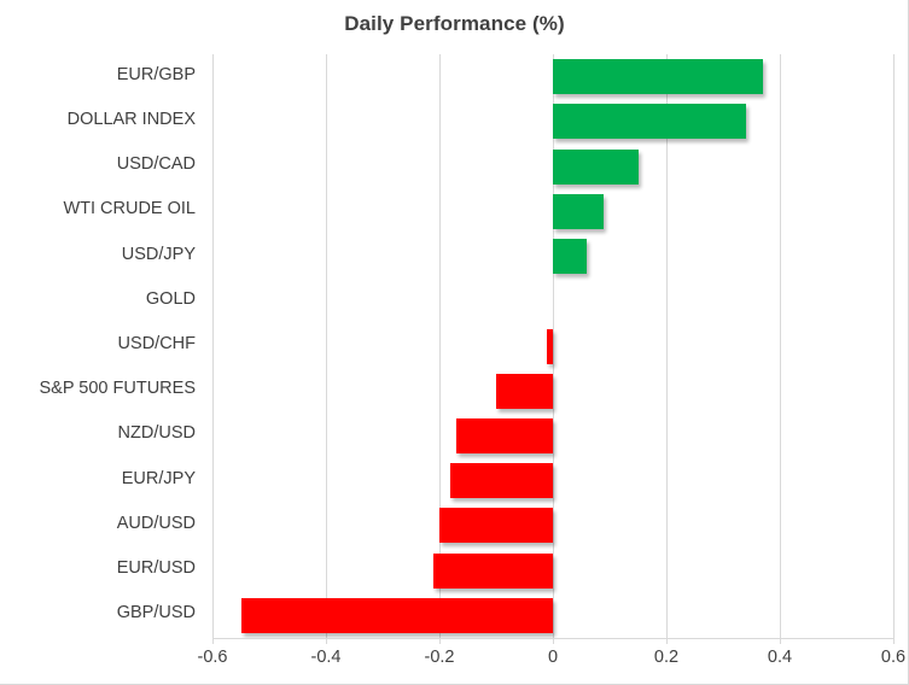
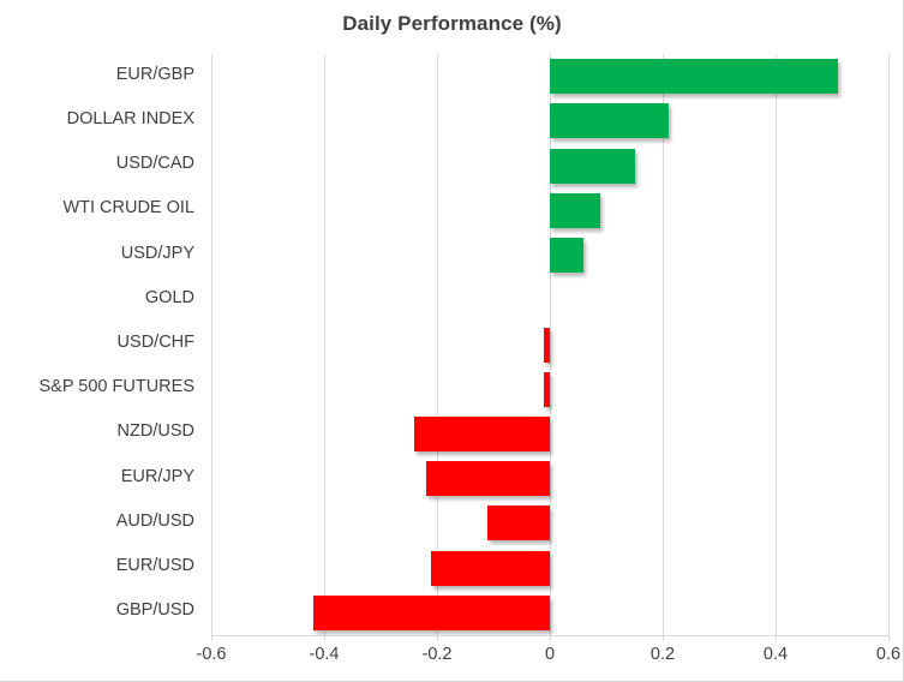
EUR/GBP: 0.37 -> 0.51
DOLLAR INDEX: 0.34 -> 0.21
S&P 500 FUTURES: -0.10 -> -0.01
NZD/USD: -0.17 -> -0.24
EUR/JPY: -0.18 -> -0.22
AUD/USD: -0.20 -> -0.11
GBP/USD: -0.55 -> -0.42
